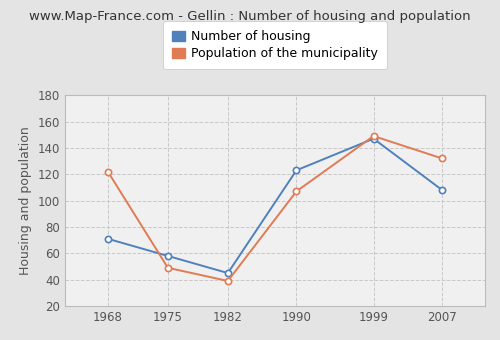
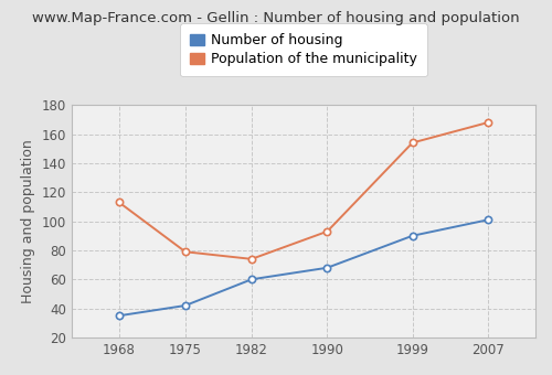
Number of housing/1968: 71 -> 35
Population of the municipality/1968: 122 -> 113
Number of housing/1975: 58 -> 42
Population of the municipality/1975: 49 -> 79
Number of housing/1982: 45 -> 60
Population of the municipality/1982: 39 -> 74
Number of housing/1990: 123 -> 68
Population of the municipality/1990: 107 -> 93
Number of housing/1999: 147 -> 90
Population of the municipality/1999: 149 -> 154
Number of housing/2007: 108 -> 101
Population of the municipality/2007: 132 -> 168
